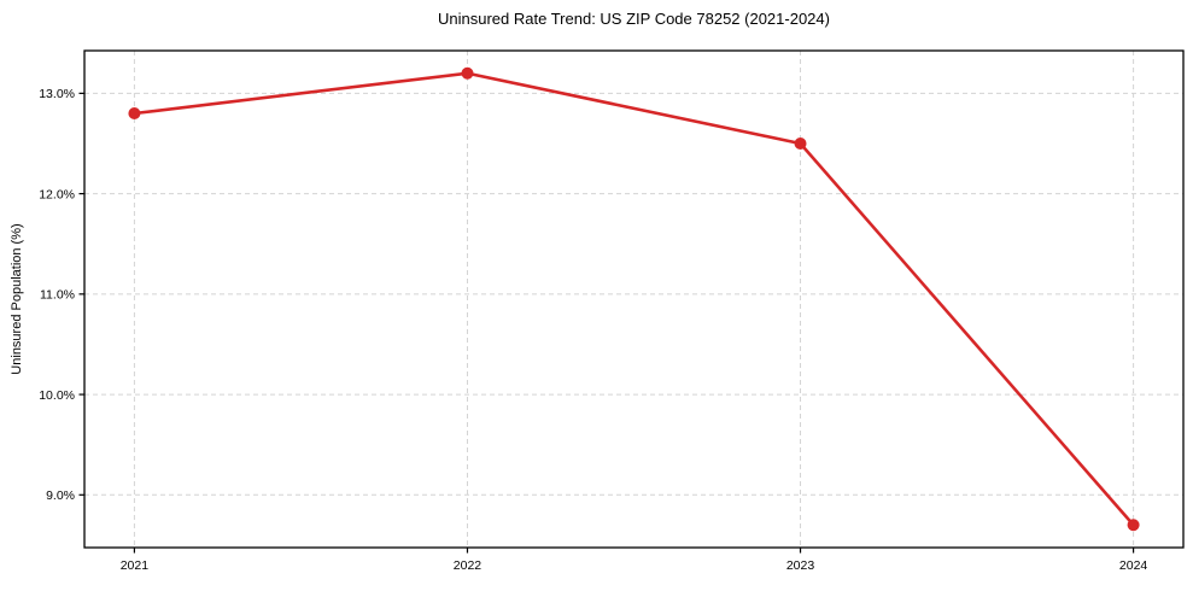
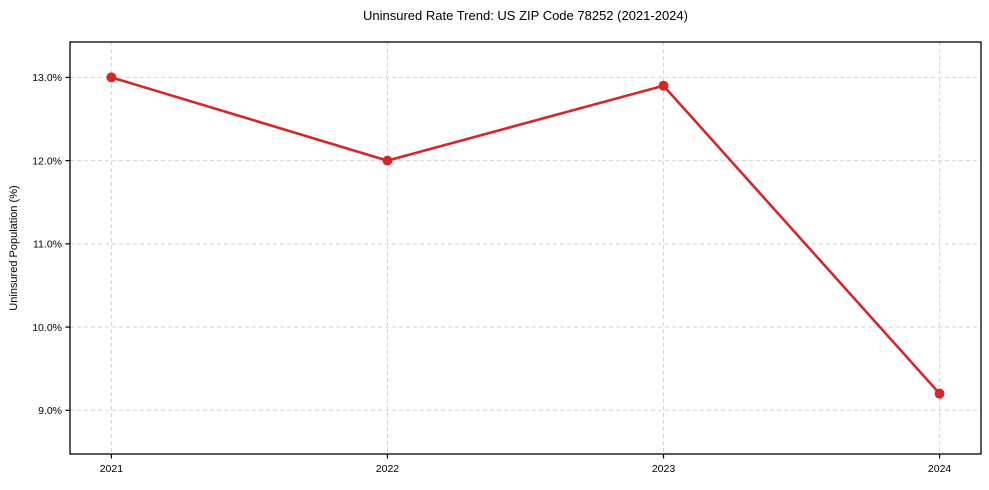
2021: 12.8% -> 13.0%
2022: 13.2% -> 12.0%
2023: 12.5% -> 12.9%
2024: 8.7% -> 9.2%
